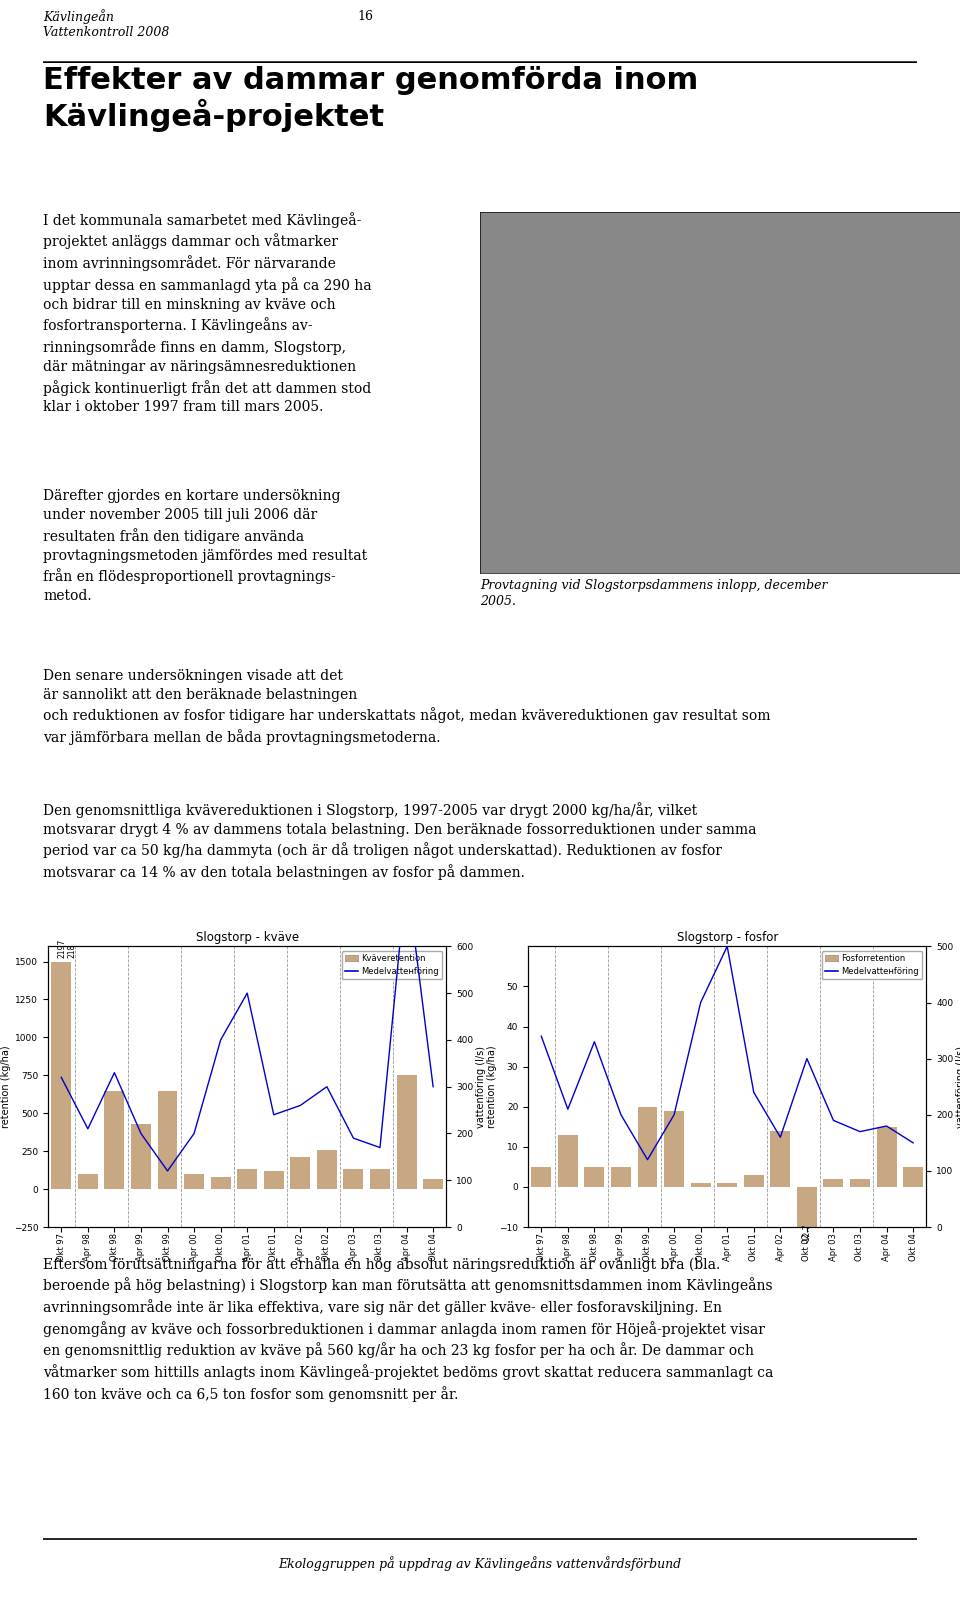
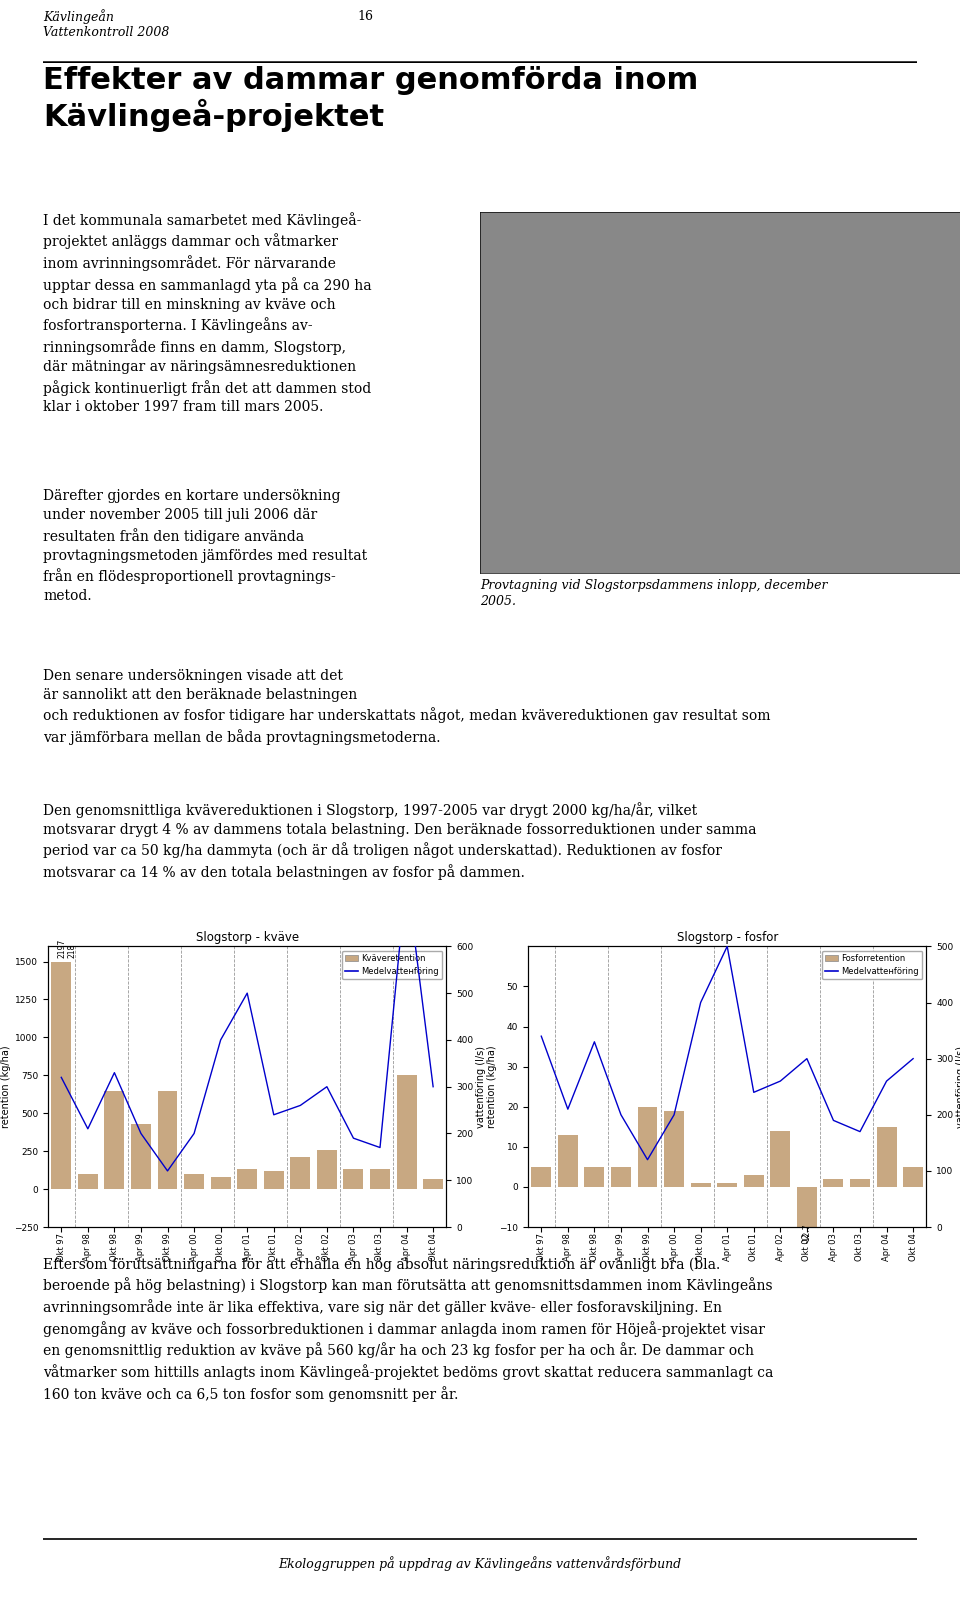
Slogstorp - fosfor/Medelvattенföring/Apr 02: 160 -> 260
Slogstorp - fosfor/Medelvattенföring/Apr 04: 180 -> 260
Slogstorp - fosfor/Medelvattенföring/Okt 04: 150 -> 300
